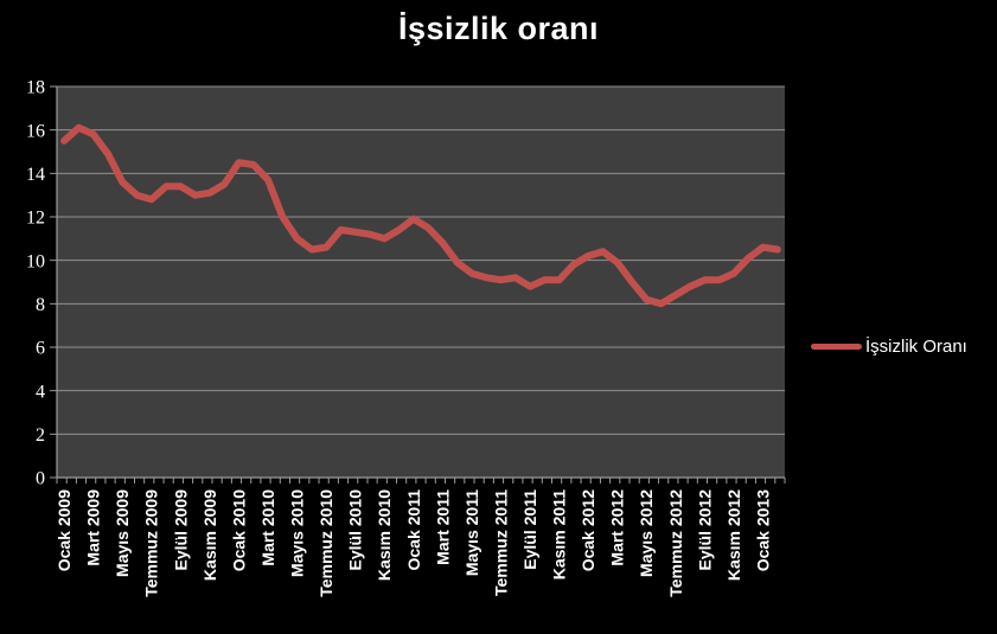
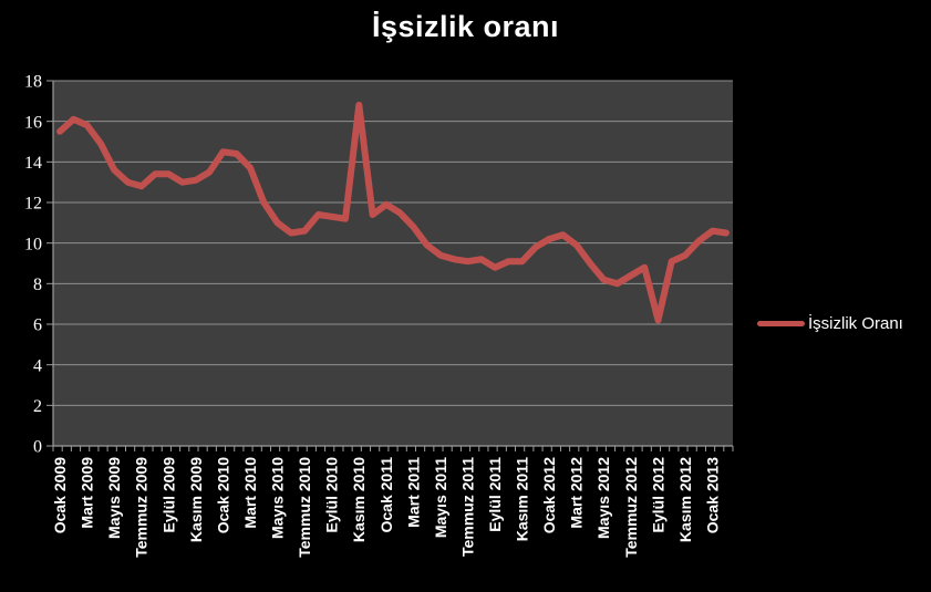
Kasım 2010: 11.0 -> 16.8
Eylül 2012: 9.1 -> 6.2
